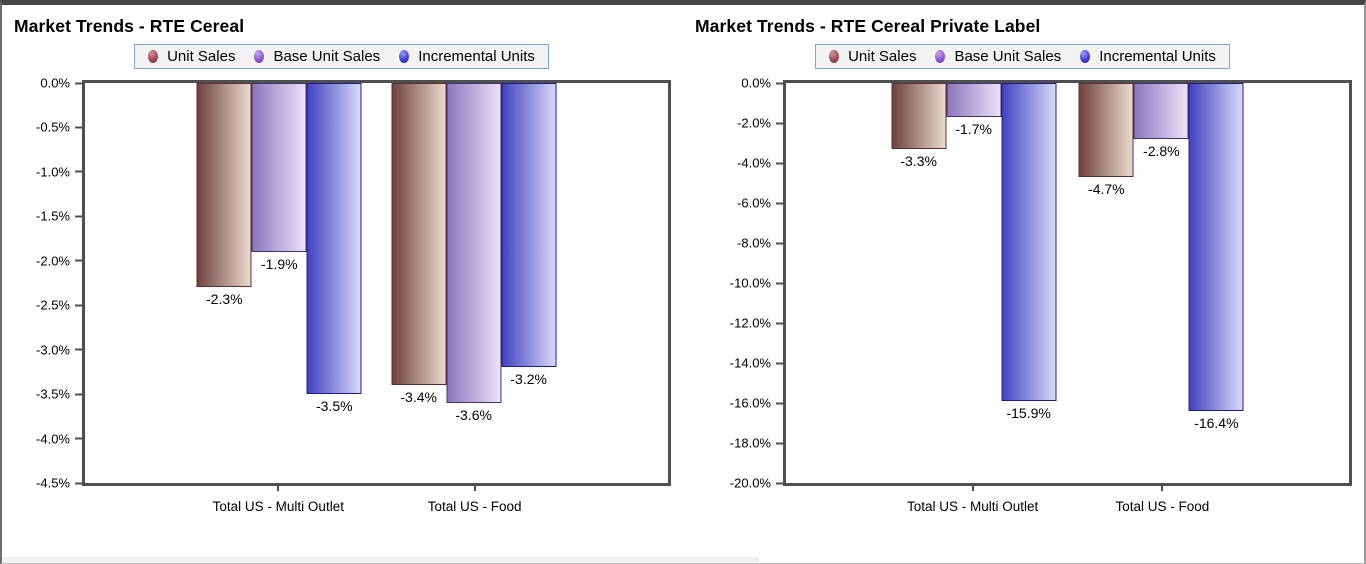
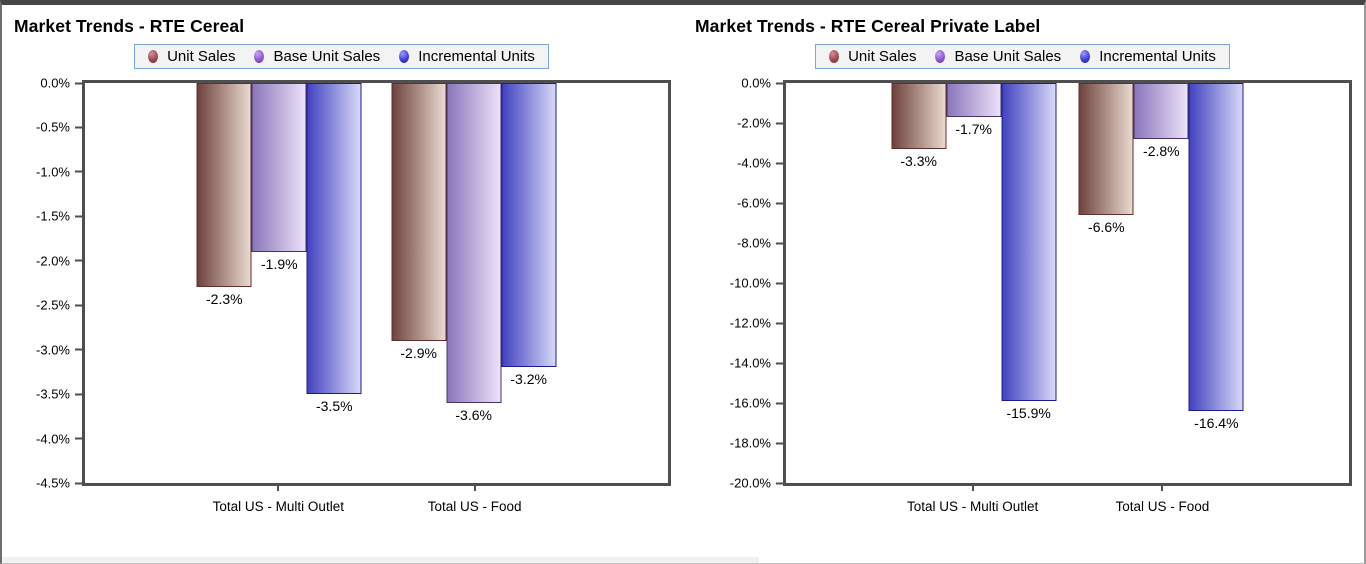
Market Trends - RTE Cereal/Unit Sales/Total US - Food: -3.4% -> -2.9%
Market Trends - RTE Cereal Private Label/Unit Sales/Total US - Food: -4.7% -> -6.6%
